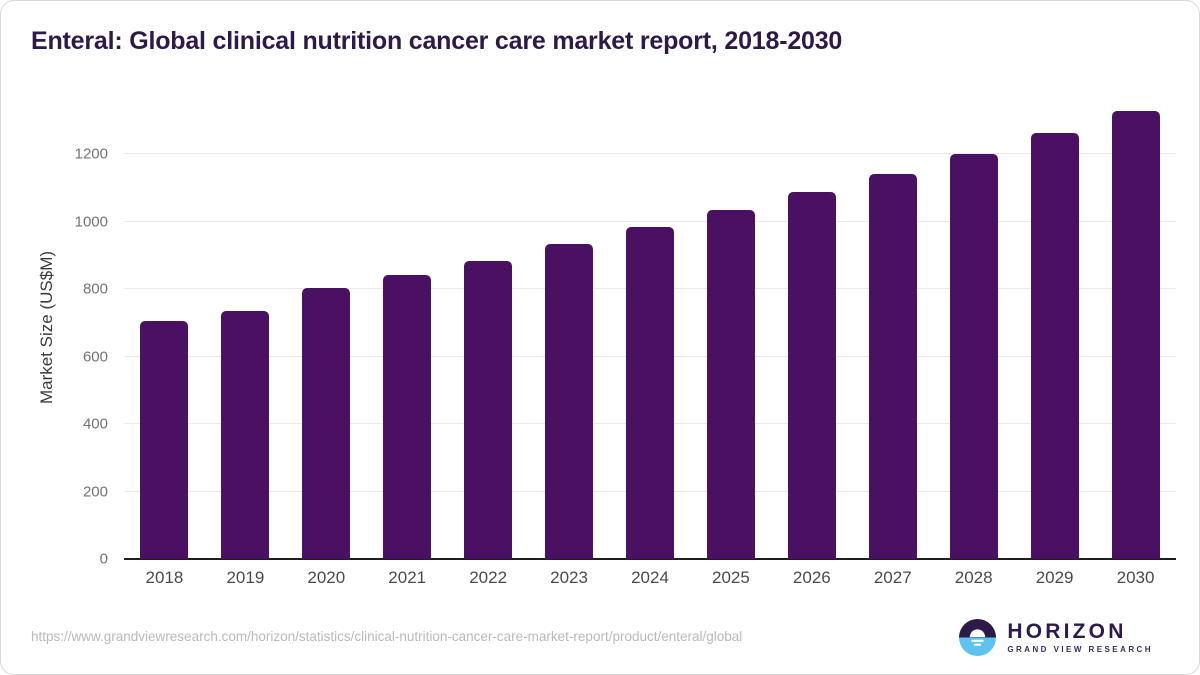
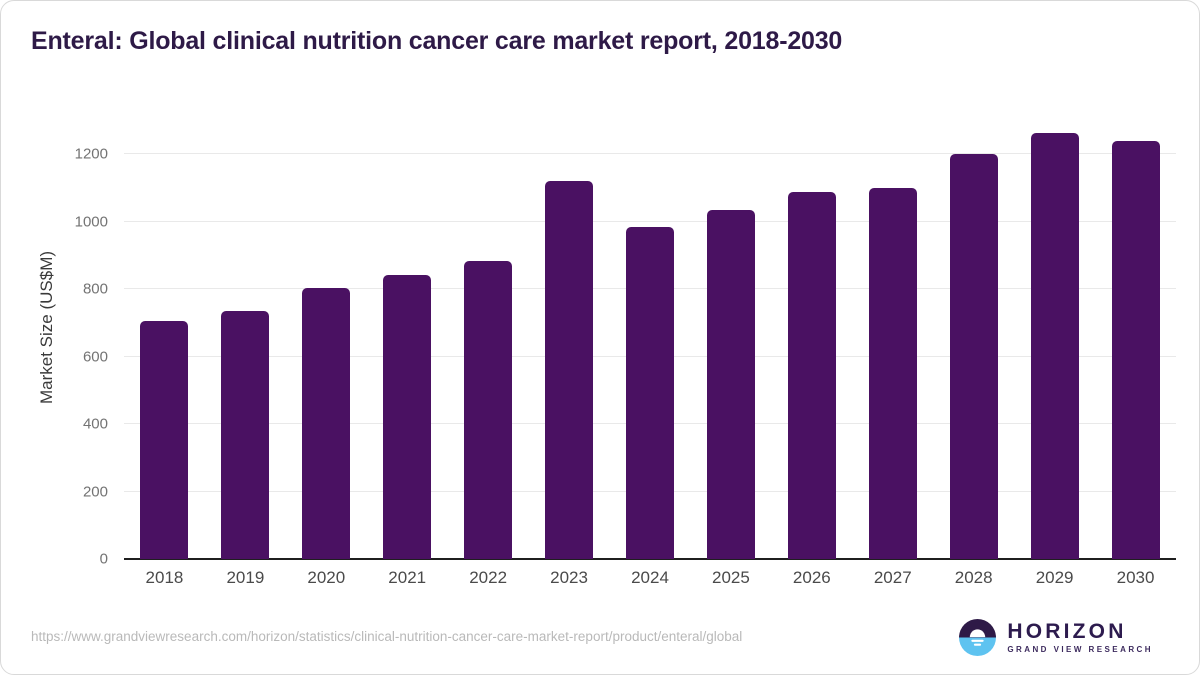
2023: 930 -> 1120
2027: 1140 -> 1100
2030: 1330 -> 1240
